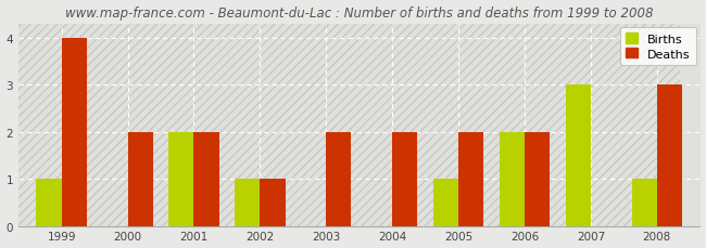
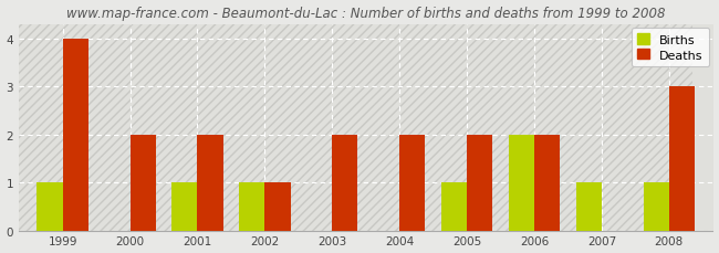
Births/2001: 2 -> 1
Births/2007: 3 -> 1
